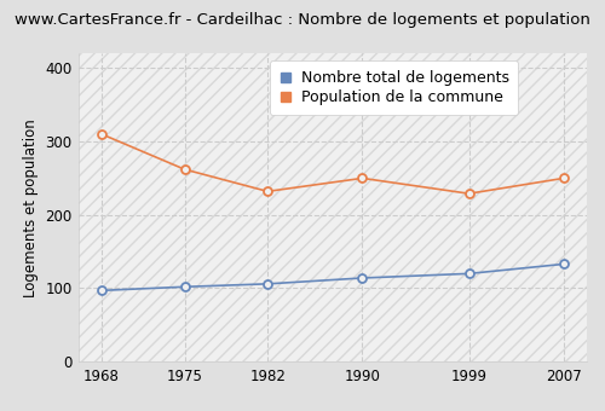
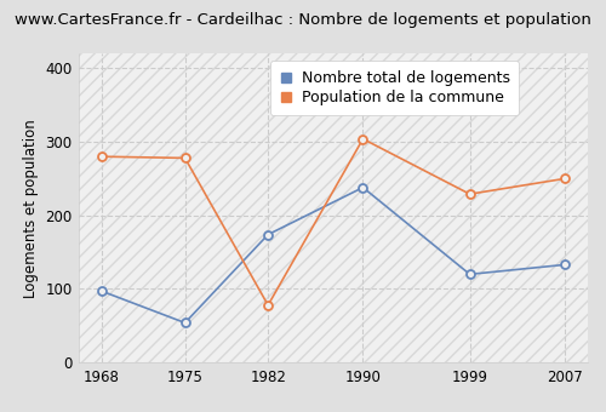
Population de la commune/1968: 310 -> 280
Nombre total de logements/1975: 102 -> 54
Population de la commune/1975: 262 -> 278
Nombre total de logements/1982: 106 -> 174
Population de la commune/1982: 232 -> 78
Nombre total de logements/1990: 114 -> 238
Population de la commune/1990: 250 -> 304
